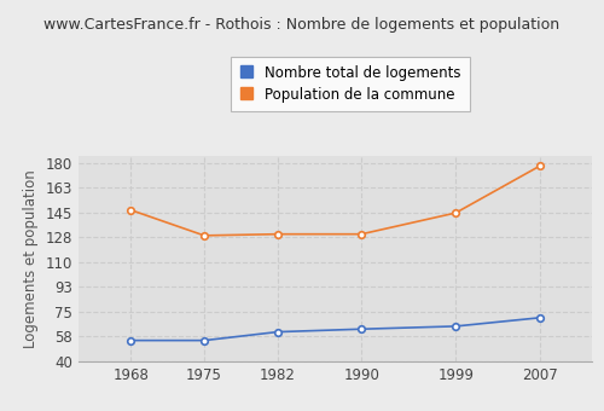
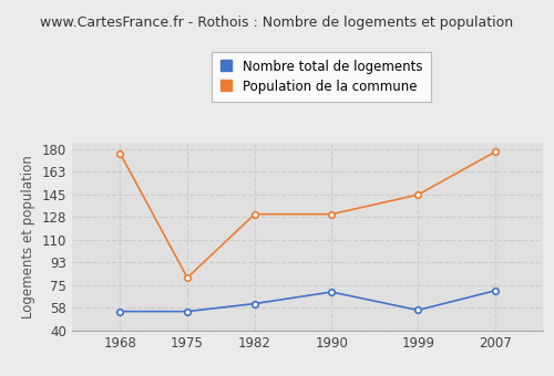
Population de la commune/1968: 147 -> 177
Population de la commune/1975: 129 -> 81
Nombre total de logements/1990: 63 -> 70
Nombre total de logements/1999: 65 -> 56
